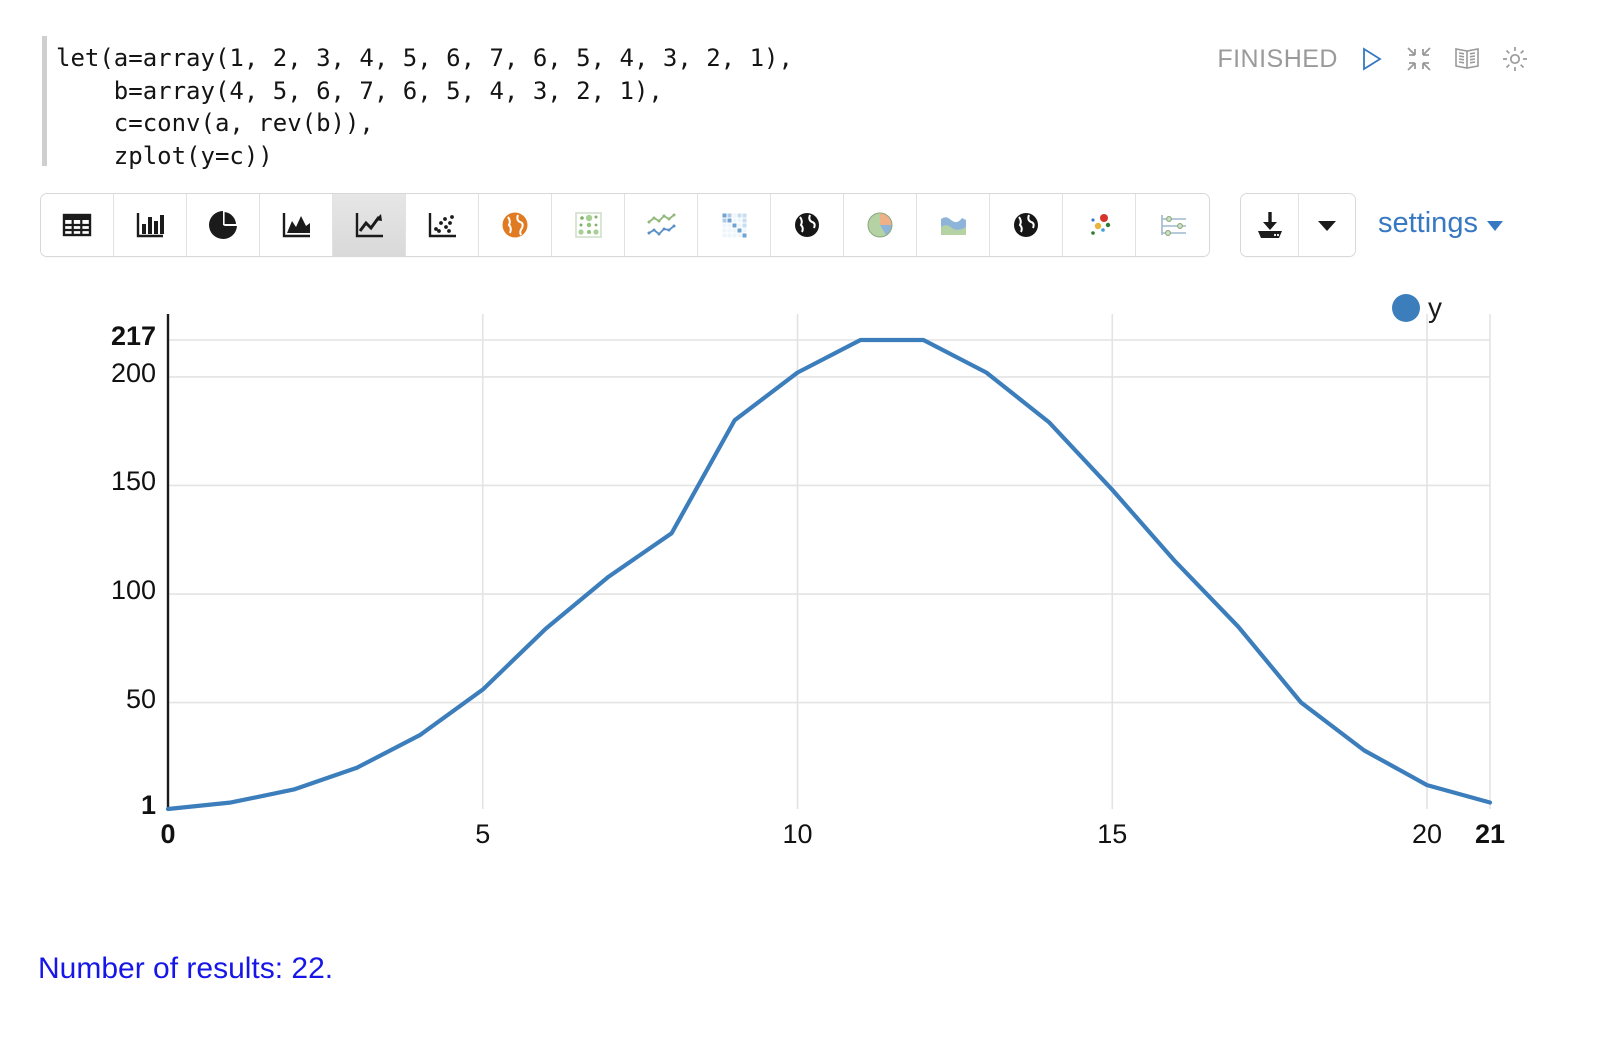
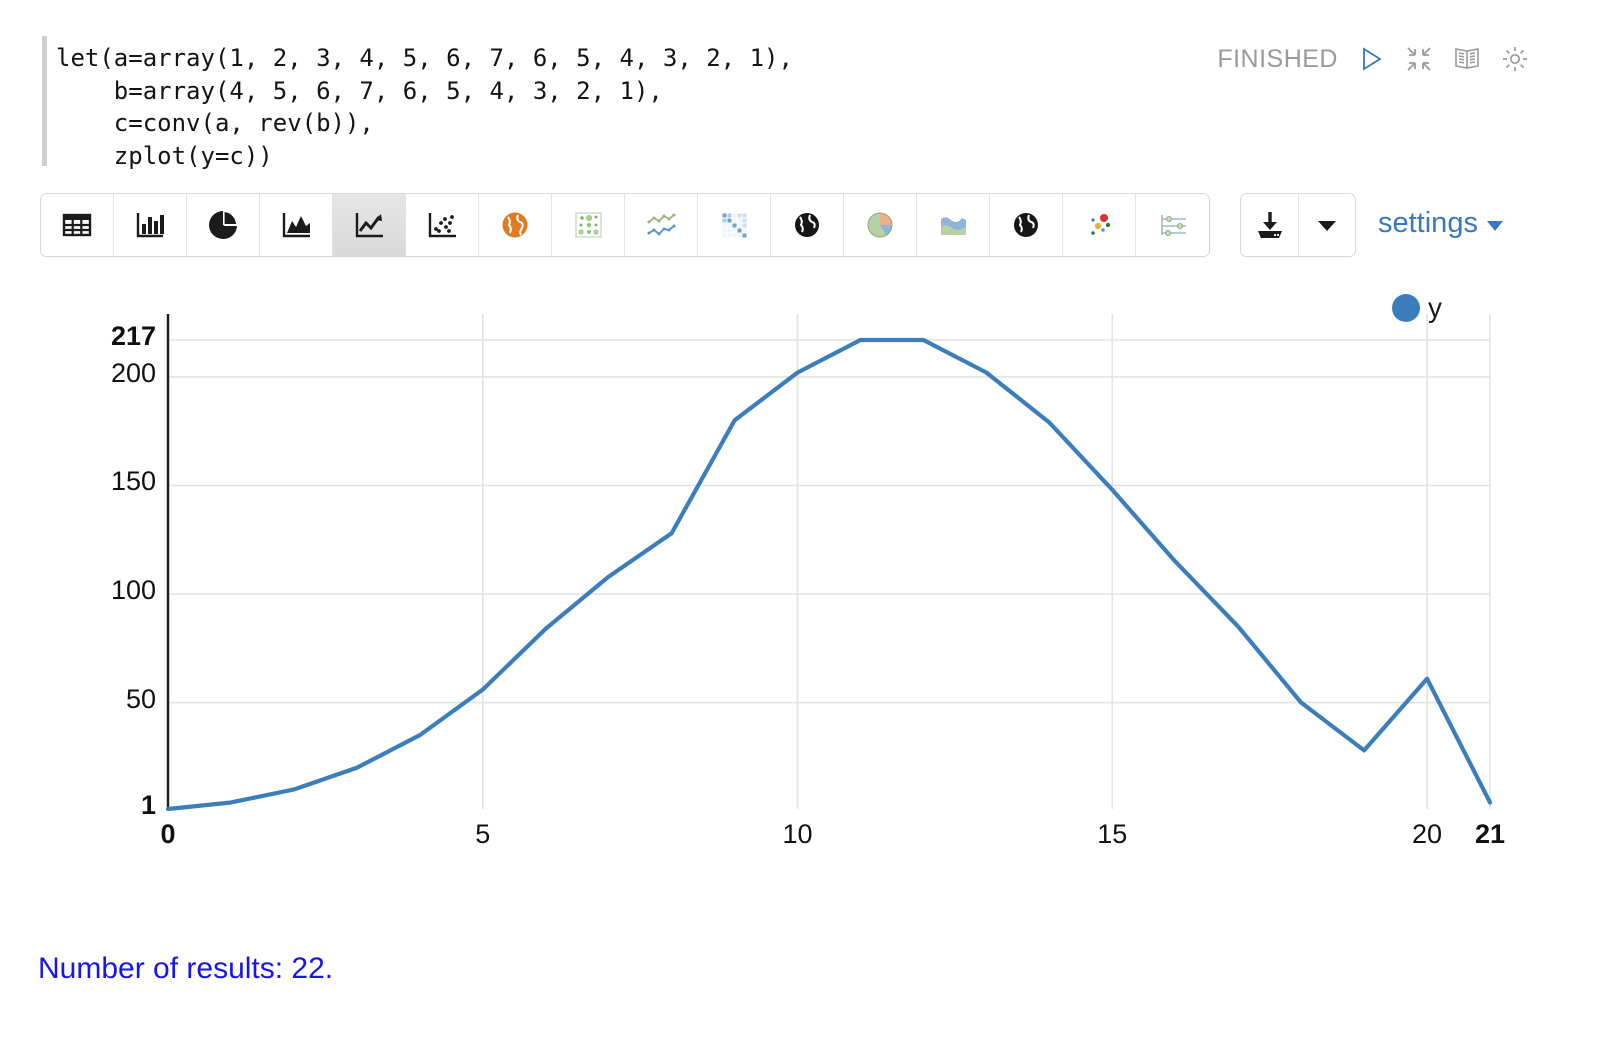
20: 12 -> 61
